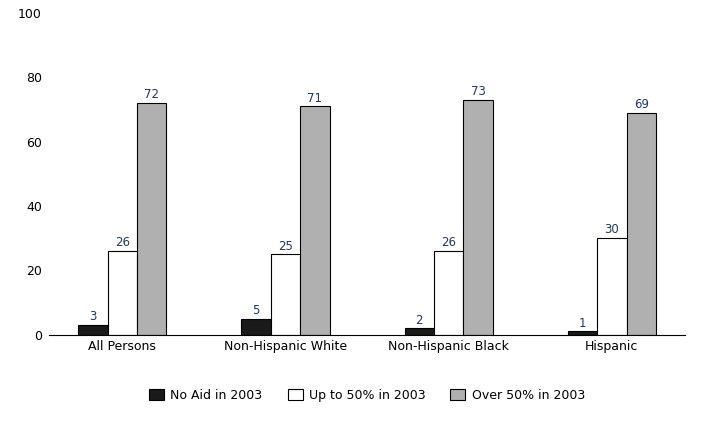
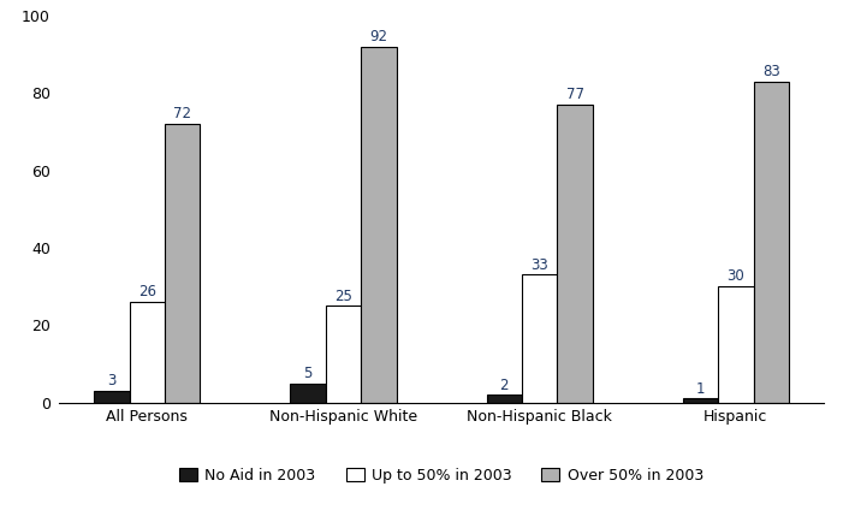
Over 50% in 2003/Non-Hispanic White: 71 -> 92
Up to 50% in 2003/Non-Hispanic Black: 26 -> 33
Over 50% in 2003/Non-Hispanic Black: 73 -> 77
Over 50% in 2003/Hispanic: 69 -> 83
